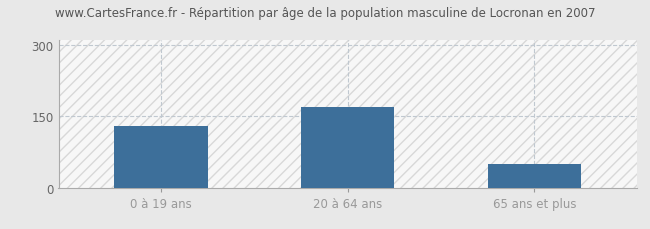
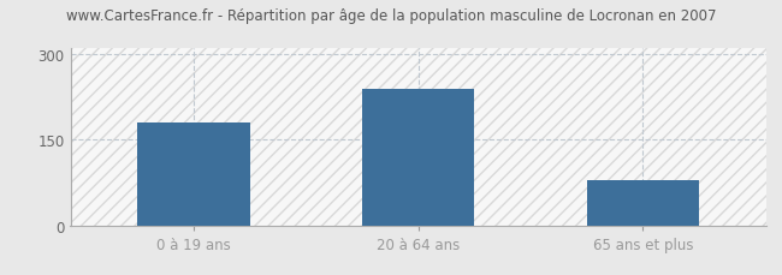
0 à 19 ans: 130 -> 180
20 à 64 ans: 170 -> 240
65 ans et plus: 50 -> 80
